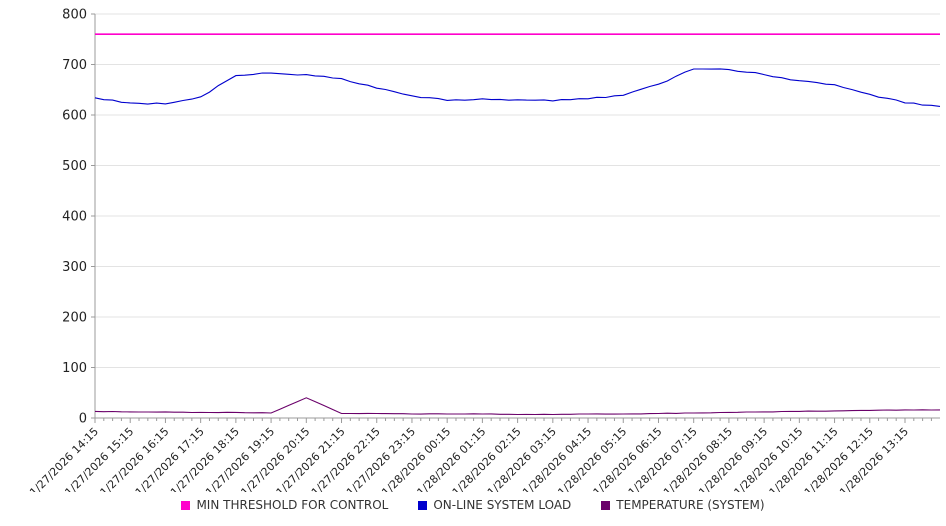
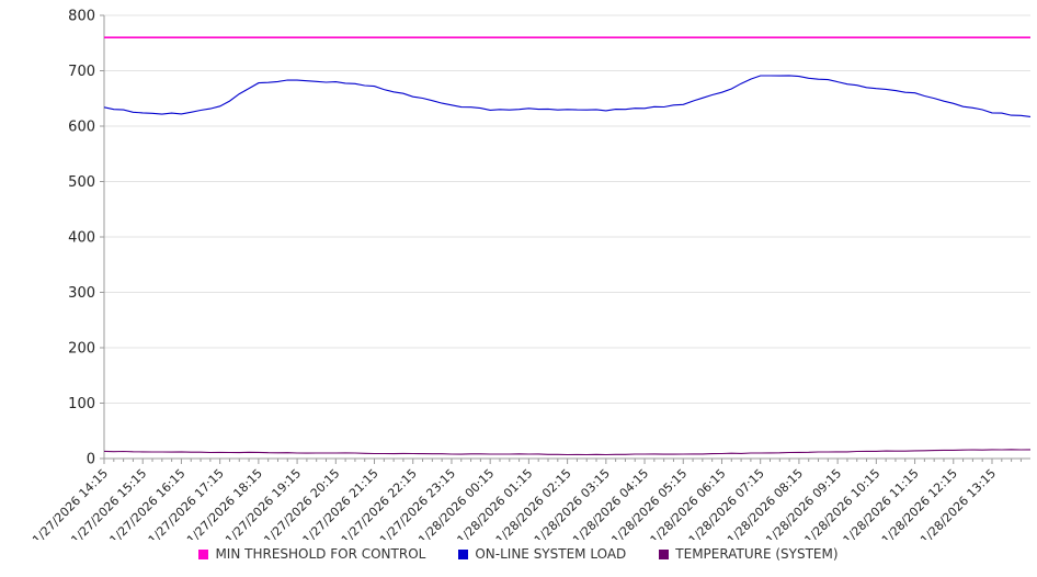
TEMPERATURE (SYSTEM)/1/27/2026 20:15: 40 -> 10
